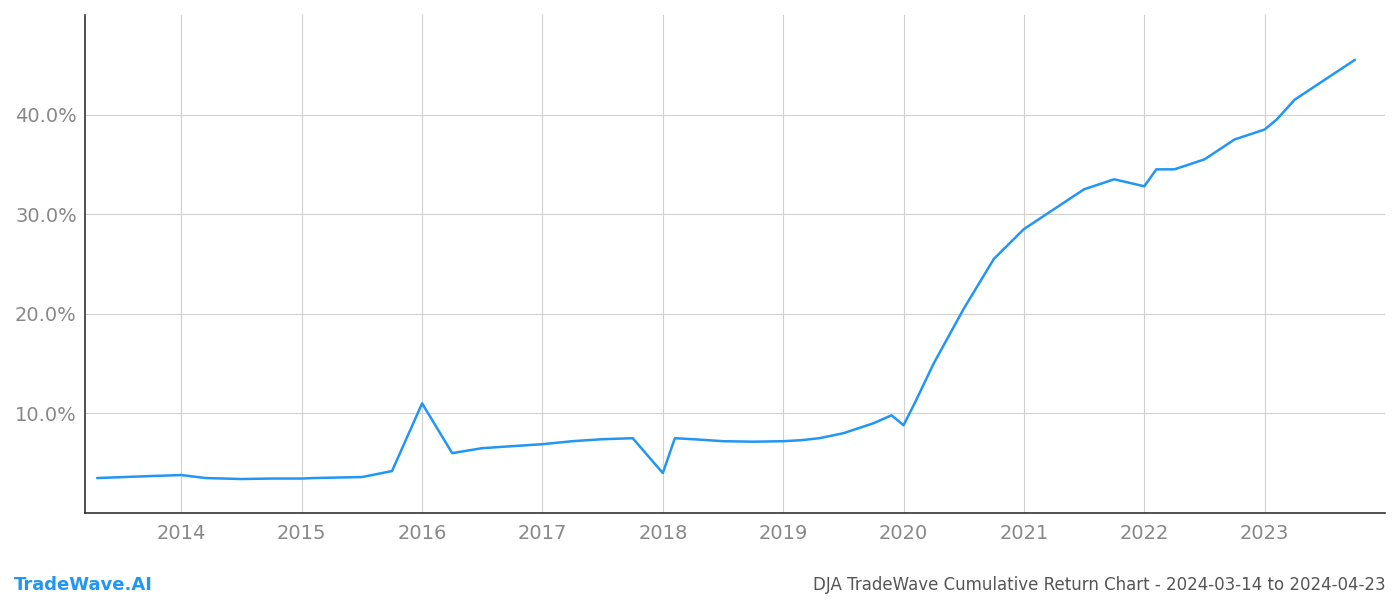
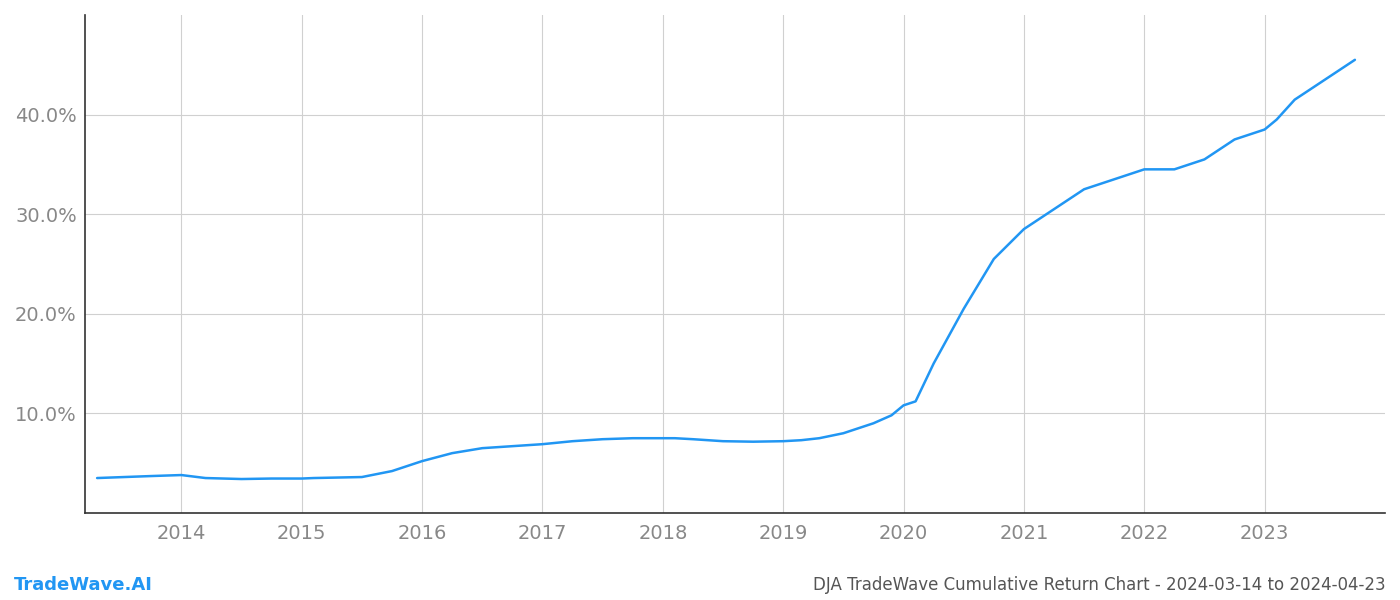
2016: 11.0% -> 5.2%
2018: 4.0% -> 7.5%
2020: 8.8% -> 10.8%
2022: 32.8% -> 34.5%
